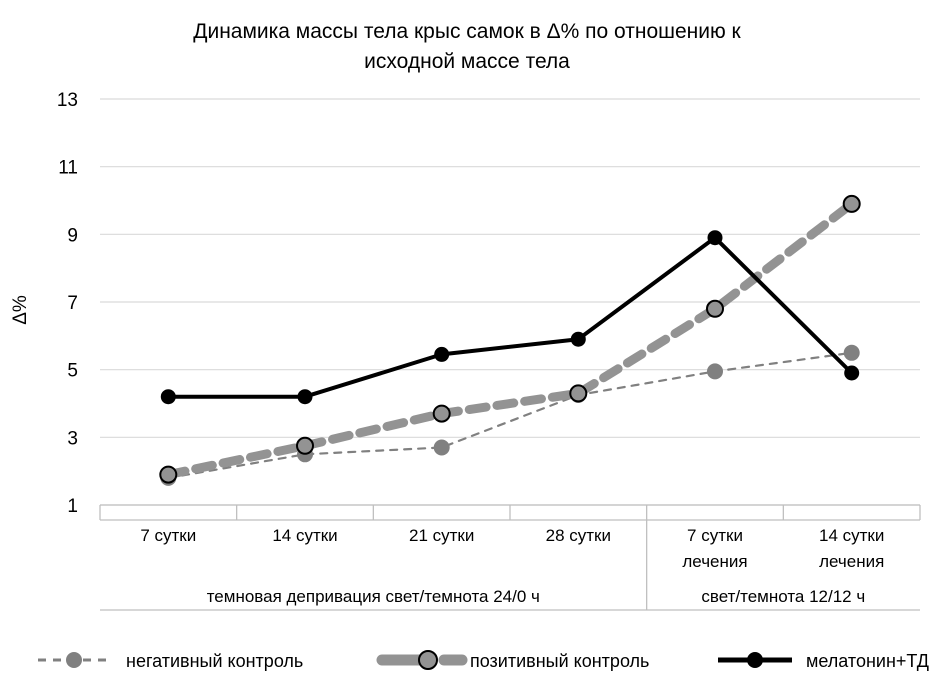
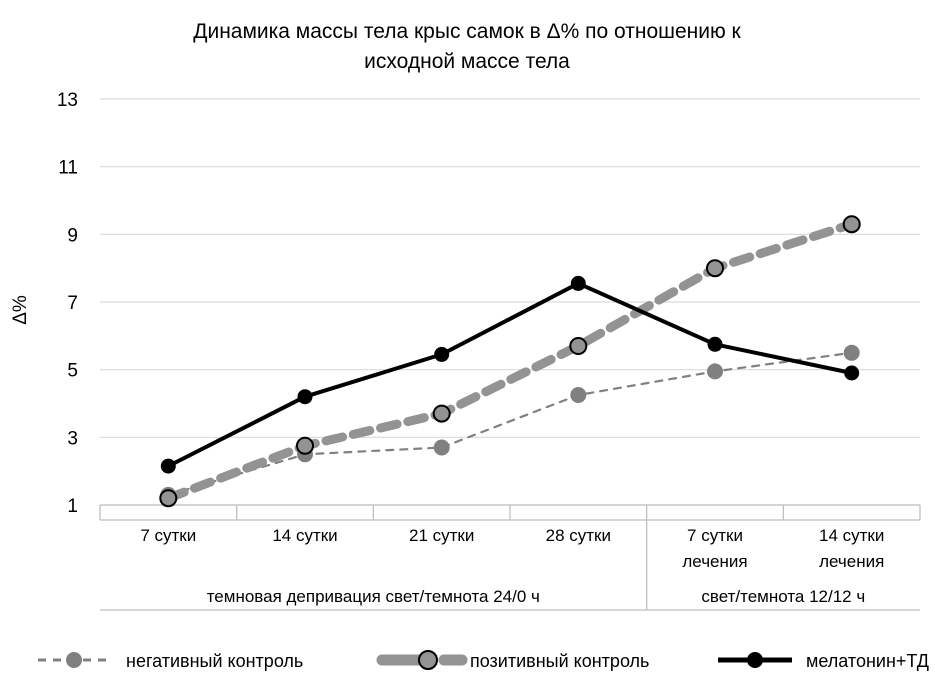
негативный контроль/7 сутки: 1.8 -> 1.3
позитивный контроль/7 сутки: 1.9 -> 1.2
мелатонин+ТД/7 сутки: 4.2 -> 2.1
позитивный контроль/28 сутки: 4.3 -> 5.7
мелатонин+ТД/28 сутки: 5.9 -> 7.5
позитивный контроль/7 сутки лечения: 6.8 -> 8.0
мелатонин+ТД/7 сутки лечения: 8.9 -> 5.8
позитивный контроль/14 сутки лечения: 9.9 -> 9.3
